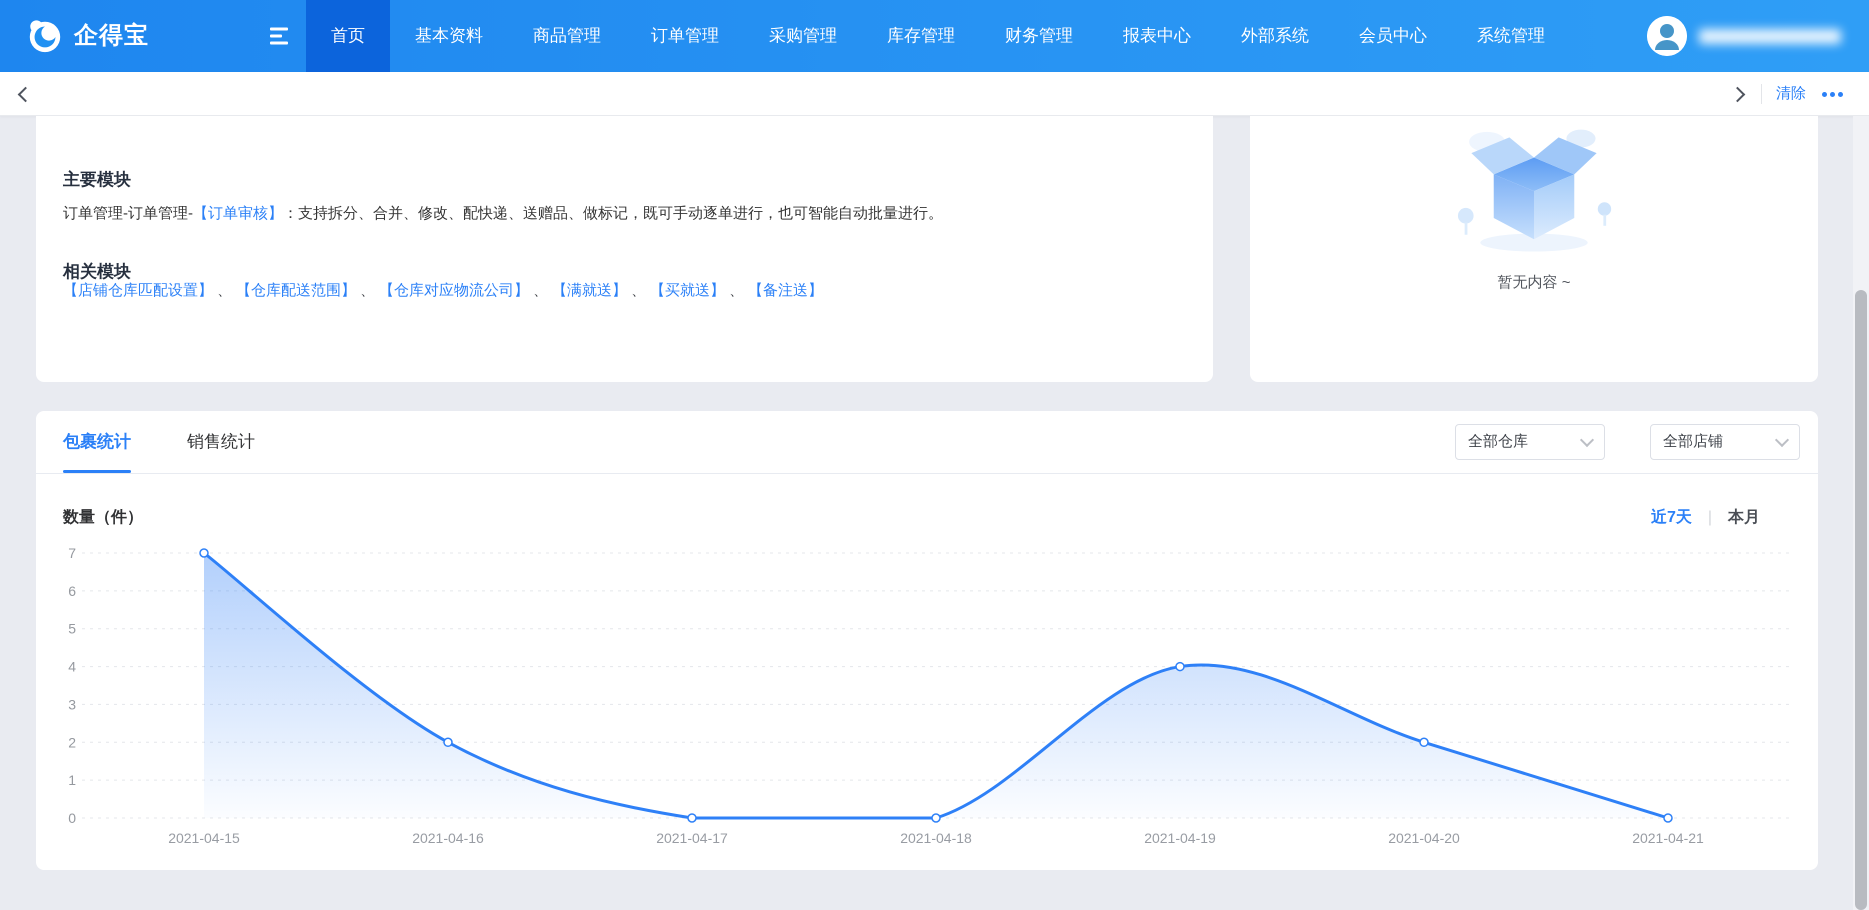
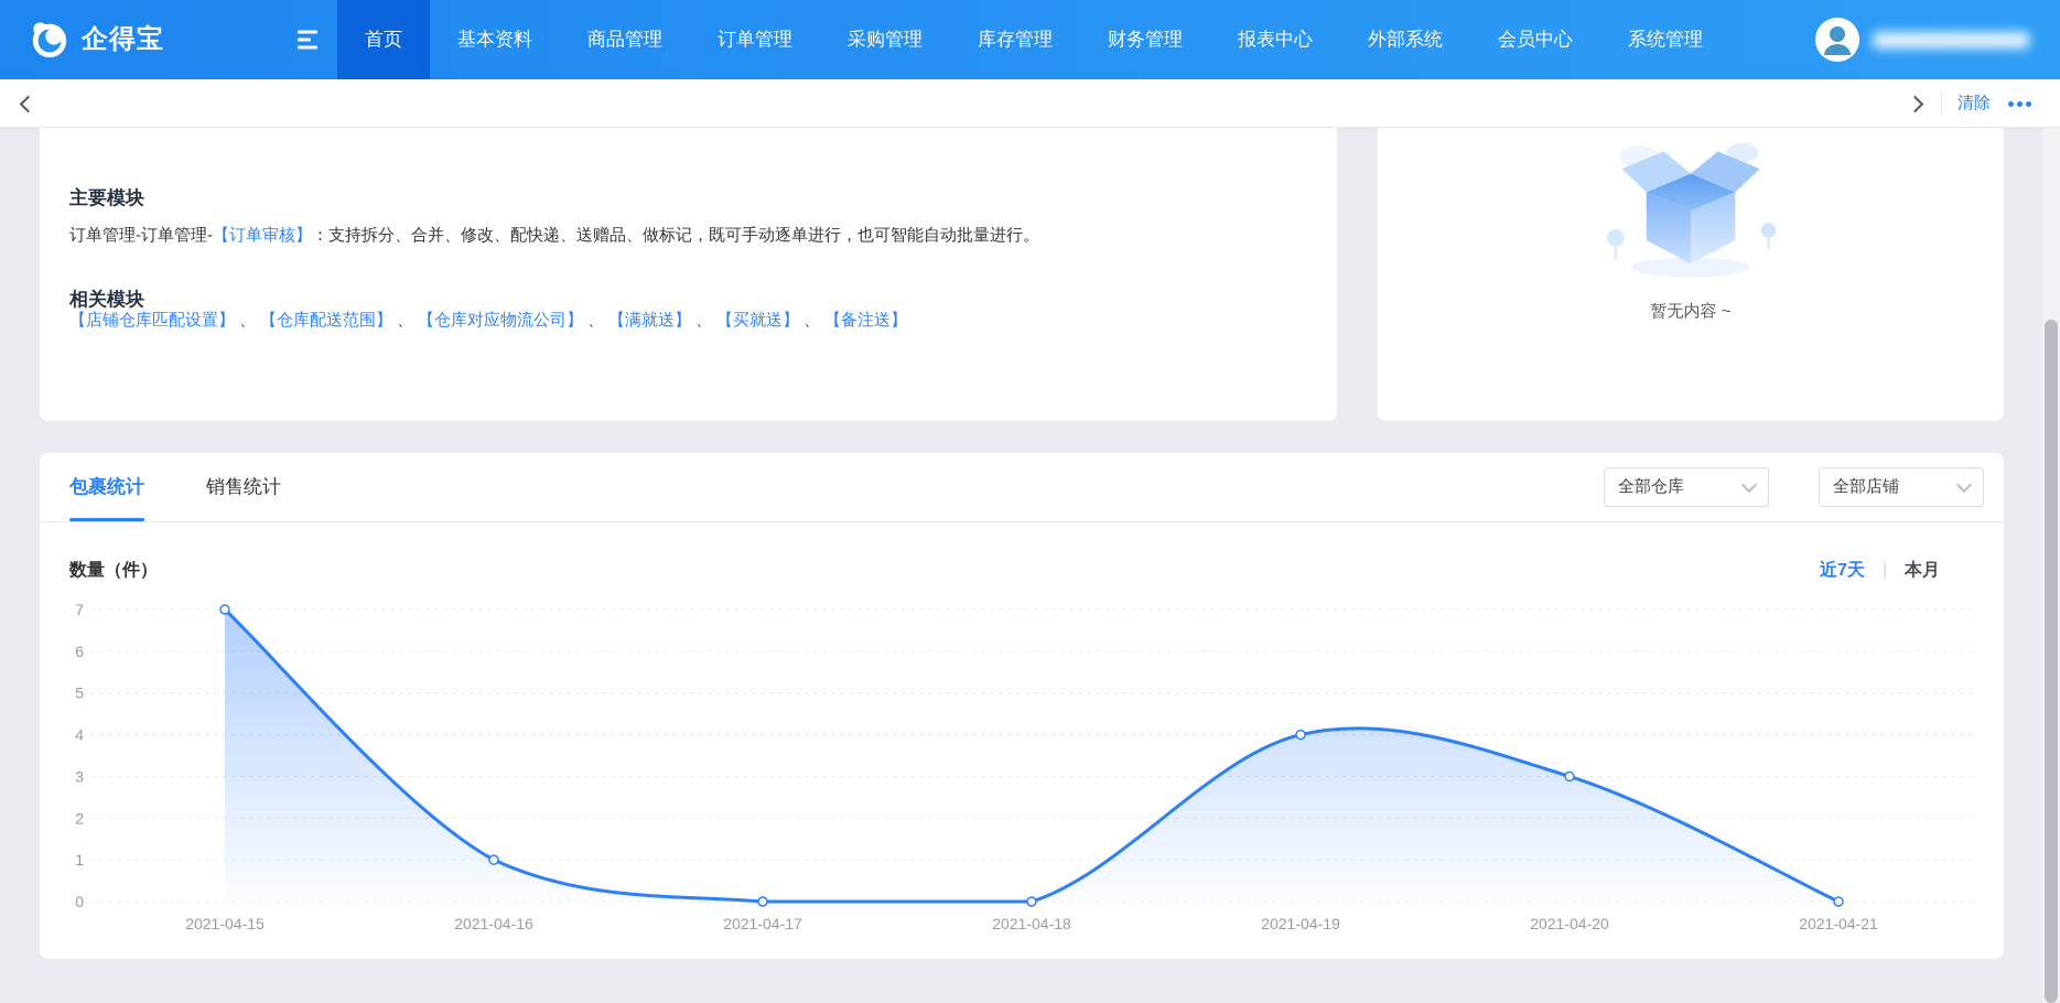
2021-04-16: 2 -> 1
2021-04-20: 2 -> 3
